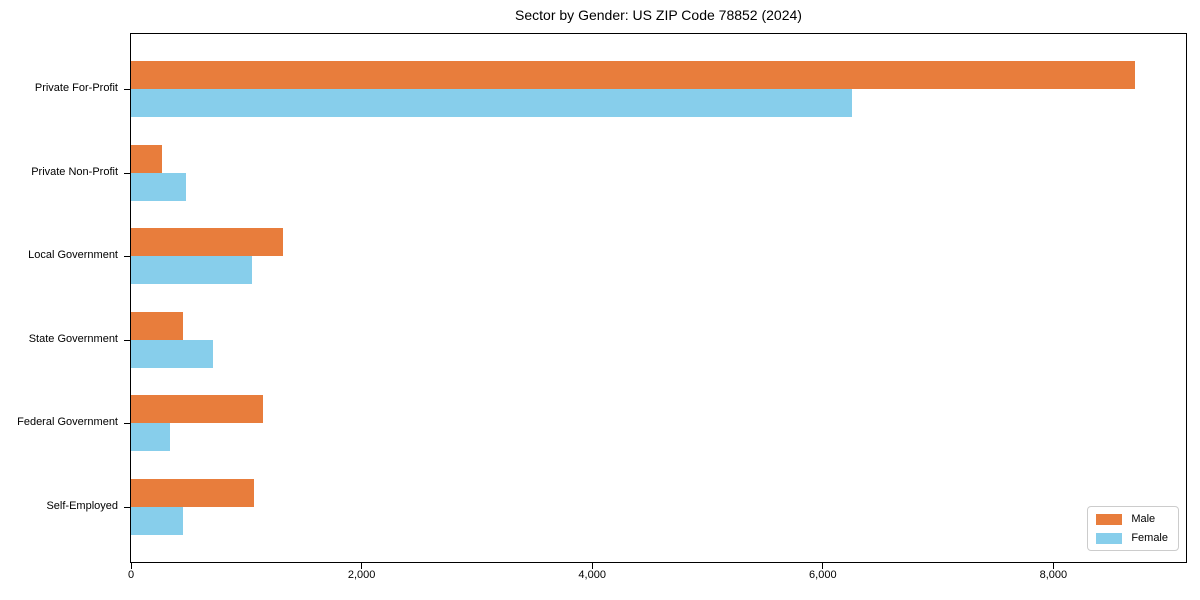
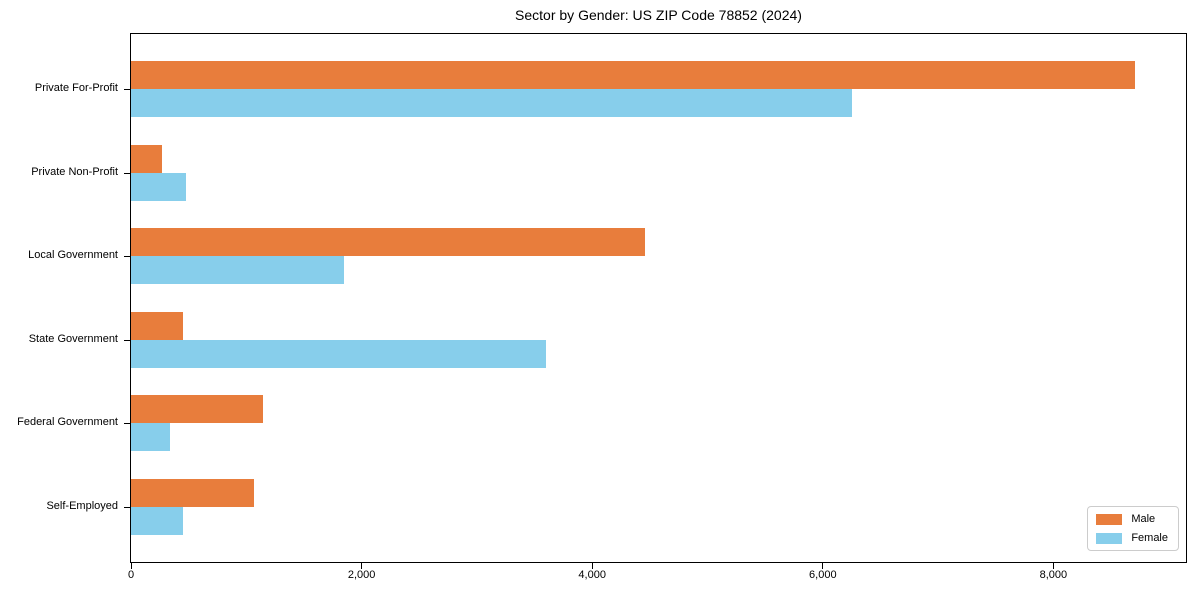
Male/Local Government: 1320 -> 4460
Female/Local Government: 1050 -> 1850
Female/State Government: 720 -> 3600
